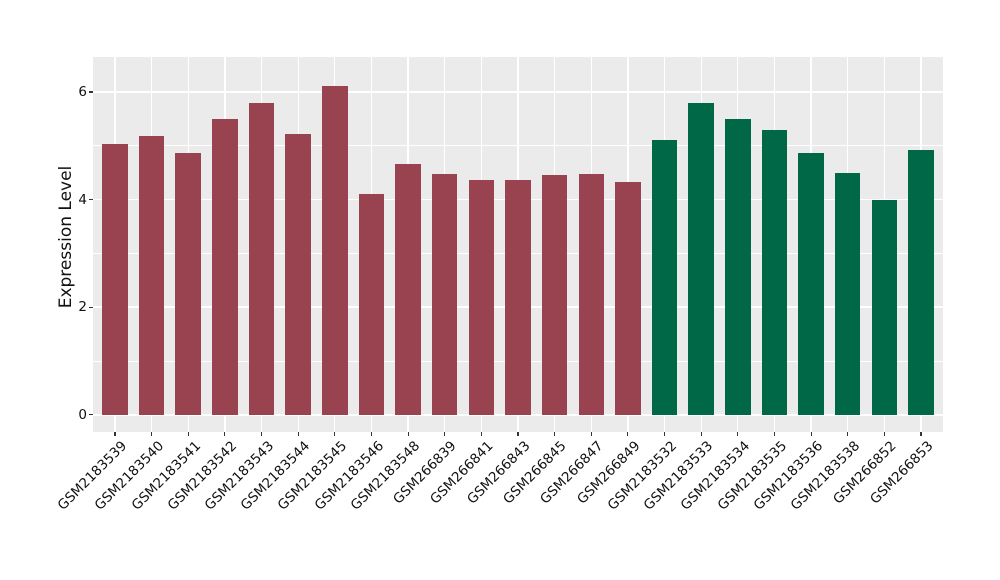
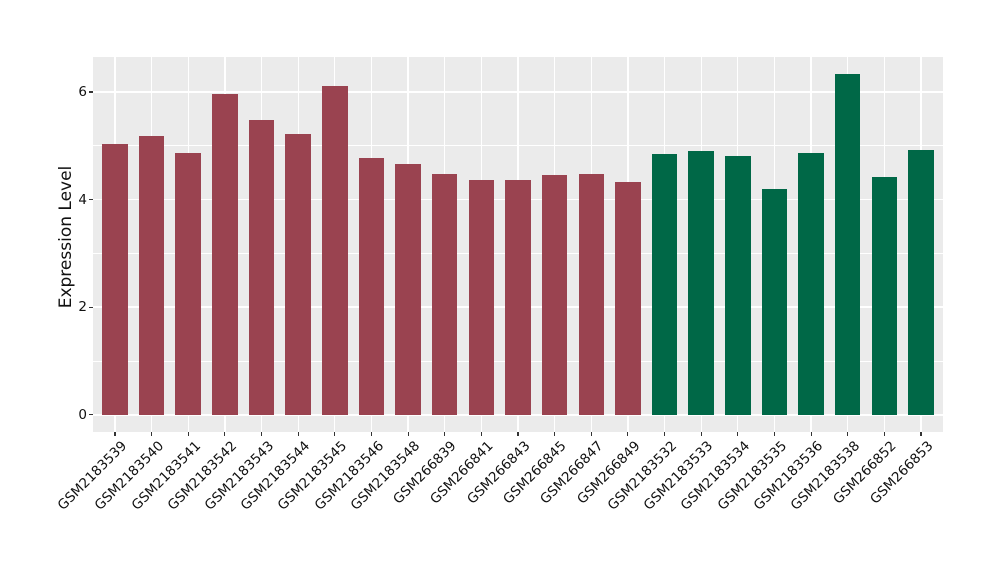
GSM2183542: 5.5 -> 6.0
GSM2183543: 5.8 -> 5.5
GSM2183546: 4.1 -> 4.8
GSM2183532: 5.1 -> 4.8
GSM2183533: 5.8 -> 4.9
GSM2183534: 5.5 -> 4.8
GSM2183535: 5.3 -> 4.2
GSM2183538: 4.5 -> 6.3
GSM266852: 4.0 -> 4.4
